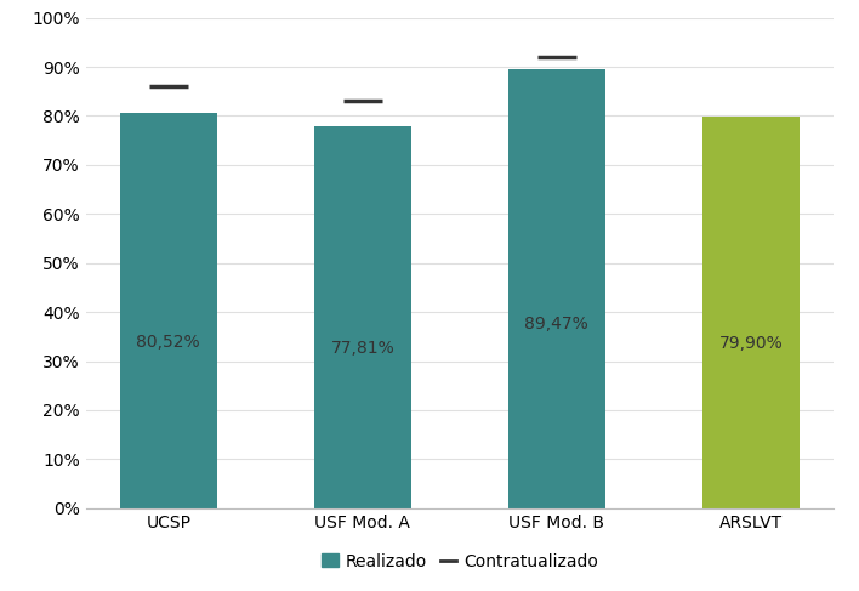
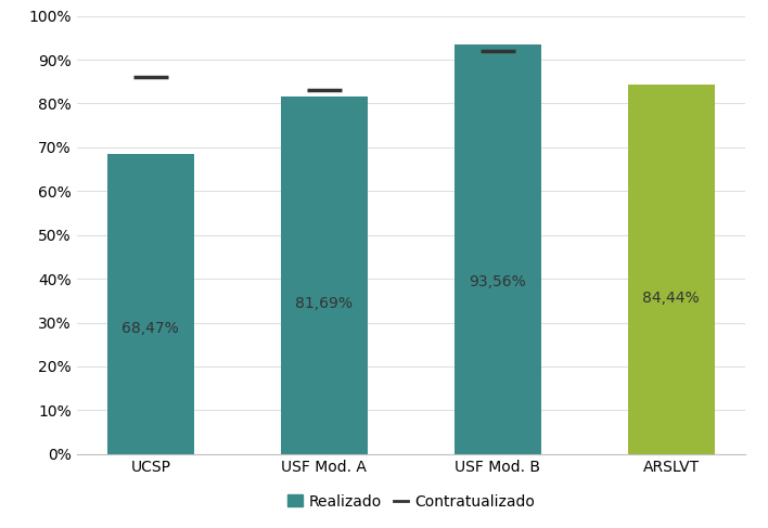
UCSP: 80,52% -> 68,47%
USF Mod. A: 77,81% -> 81,69%
USF Mod. B: 89,47% -> 93,56%
ARSLVT: 79,90% -> 84,44%
